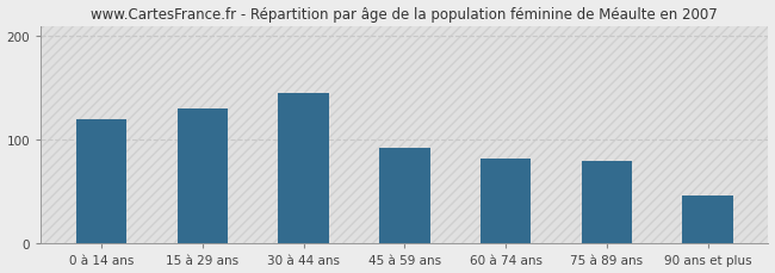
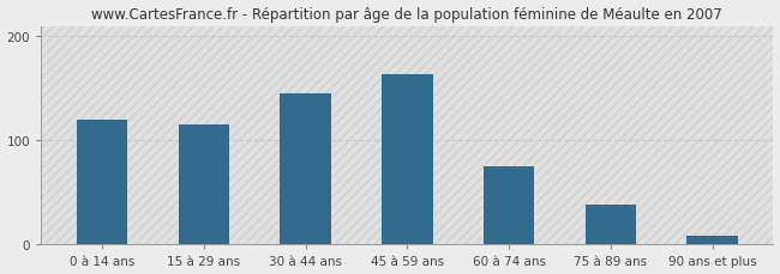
15 à 29 ans: 130 -> 115
45 à 59 ans: 92 -> 163
60 à 74 ans: 82 -> 75
75 à 89 ans: 80 -> 38
90 ans et plus: 46 -> 8
